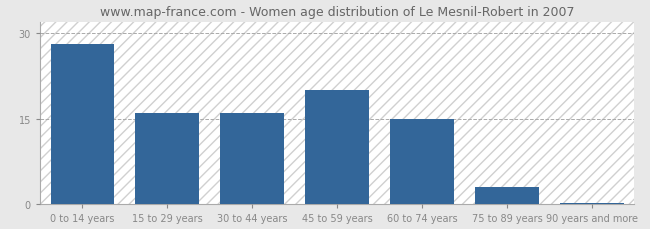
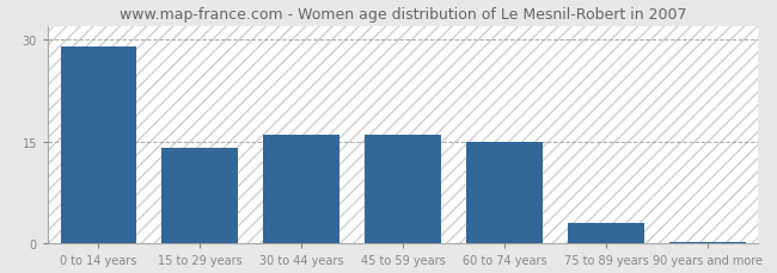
0 to 14 years: 28.0 -> 29.0
15 to 29 years: 16.0 -> 14.0
45 to 59 years: 20.0 -> 16.0
